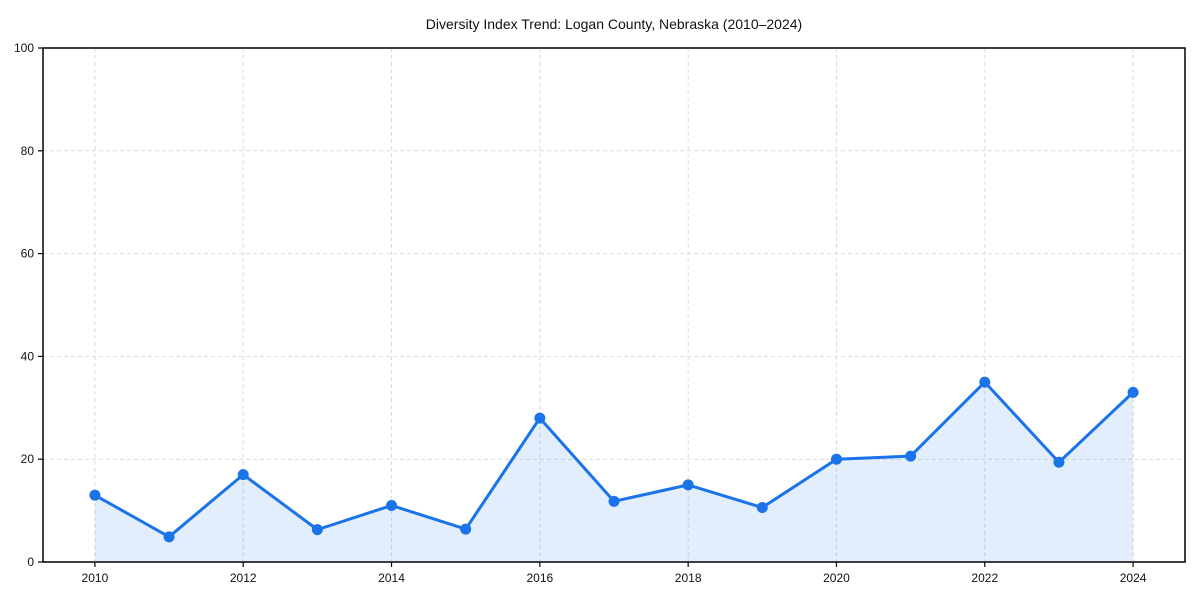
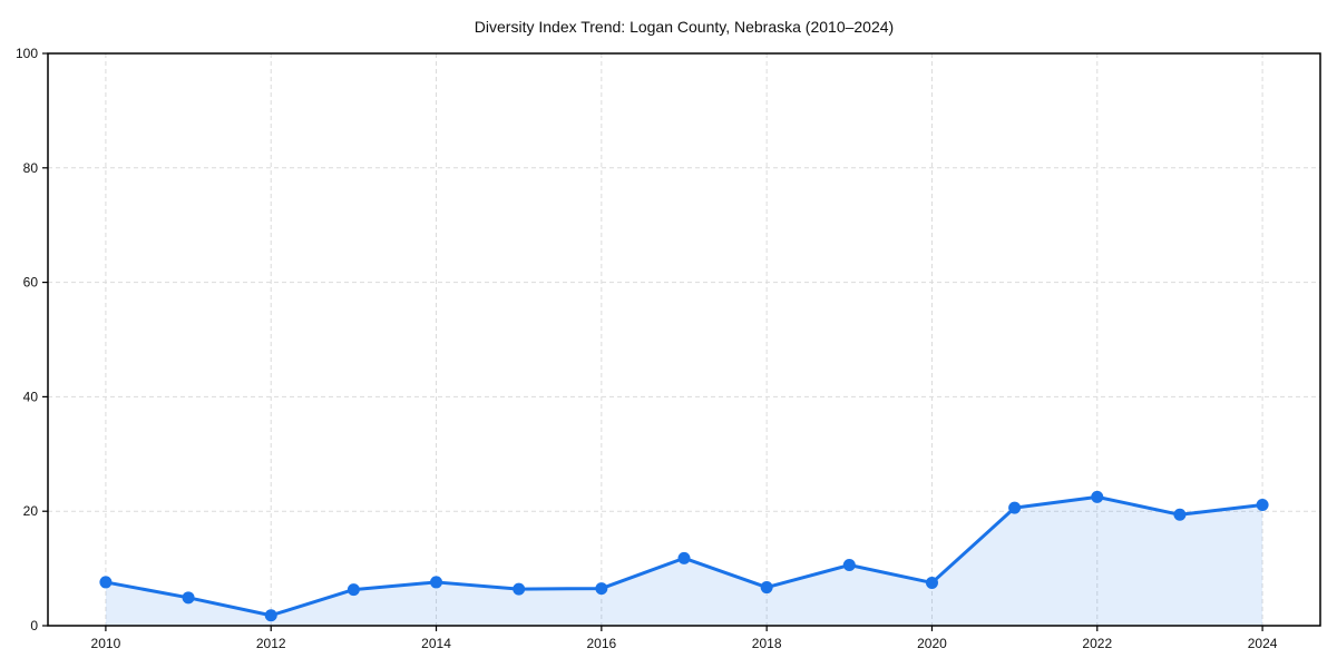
2010: 13 -> 8
2012: 17 -> 2
2014: 11 -> 8
2016: 28 -> 6
2018: 15 -> 7
2020: 20 -> 8
2022: 35 -> 22
2024: 33 -> 21
